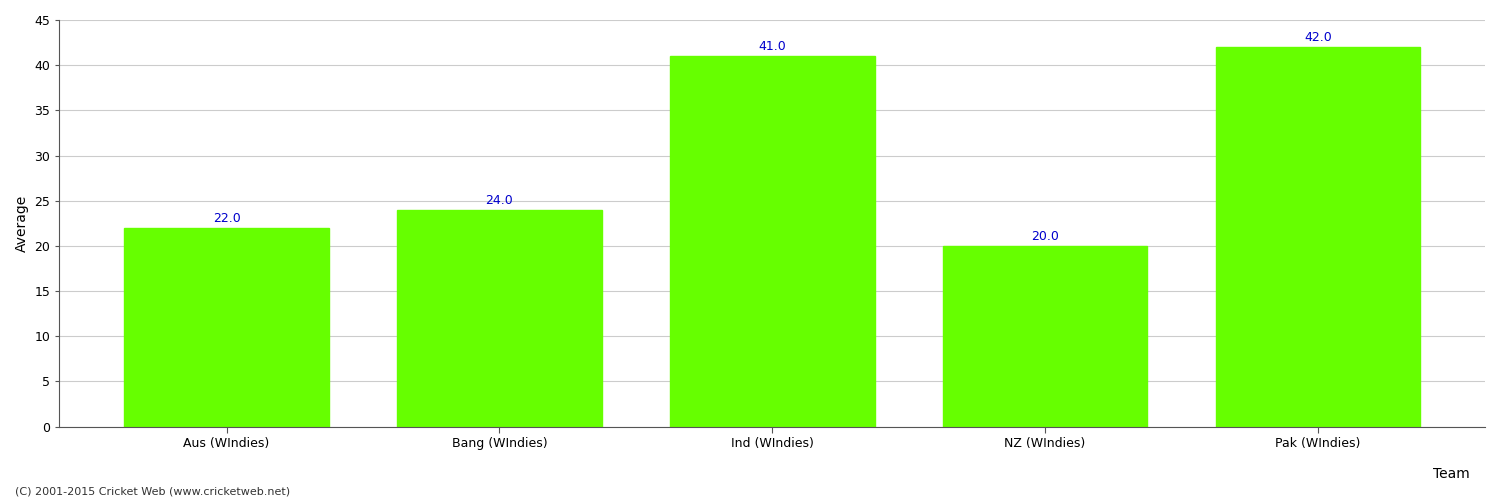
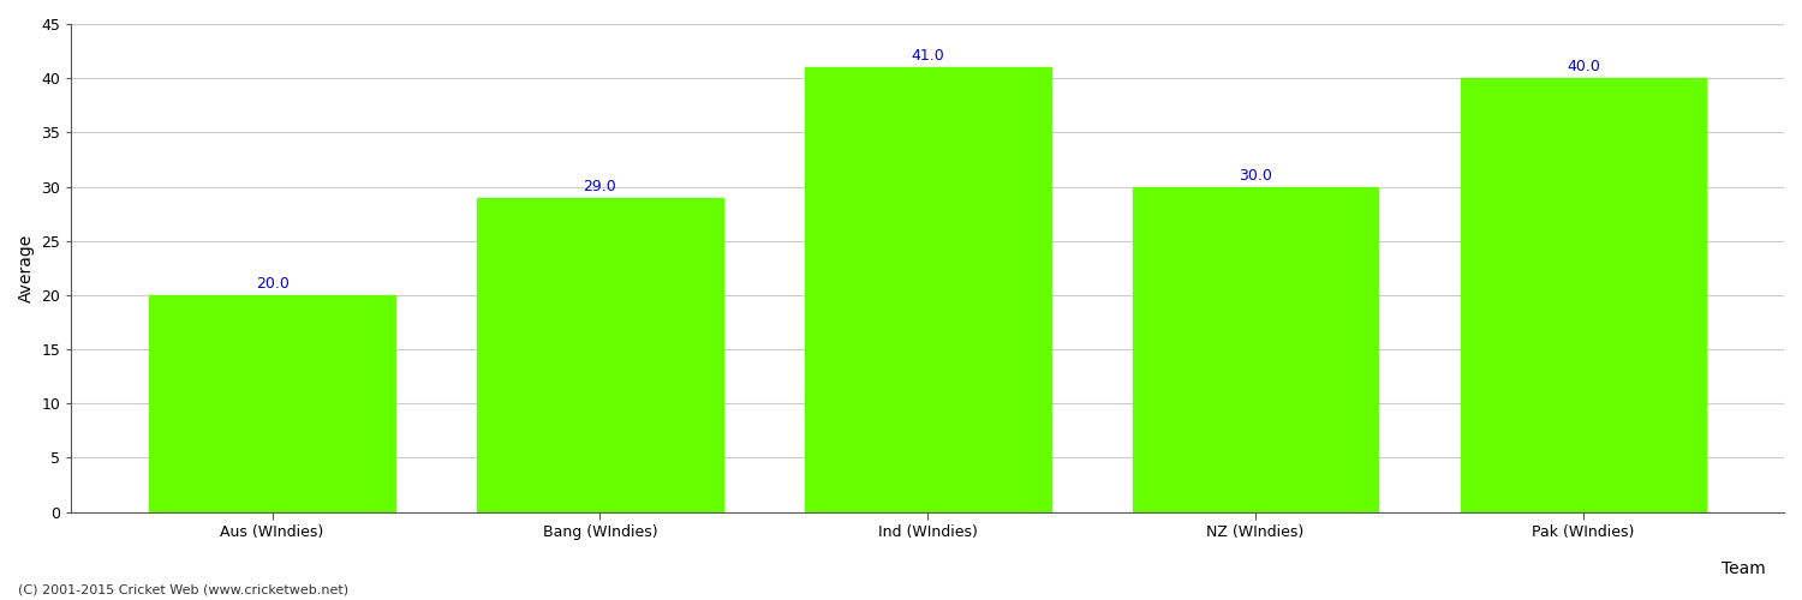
Aus (WIndies): 22.0 -> 20.0
Bang (WIndies): 24.0 -> 29.0
NZ (WIndies): 20.0 -> 30.0
Pak (WIndies): 42.0 -> 40.0
